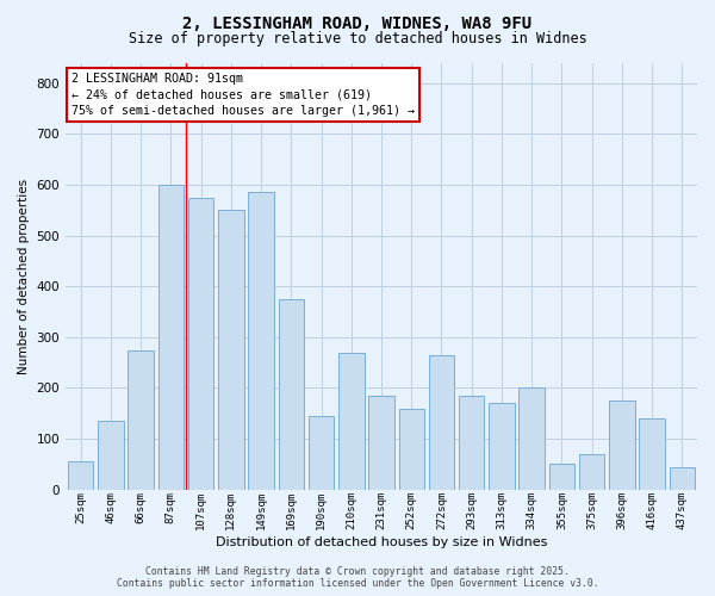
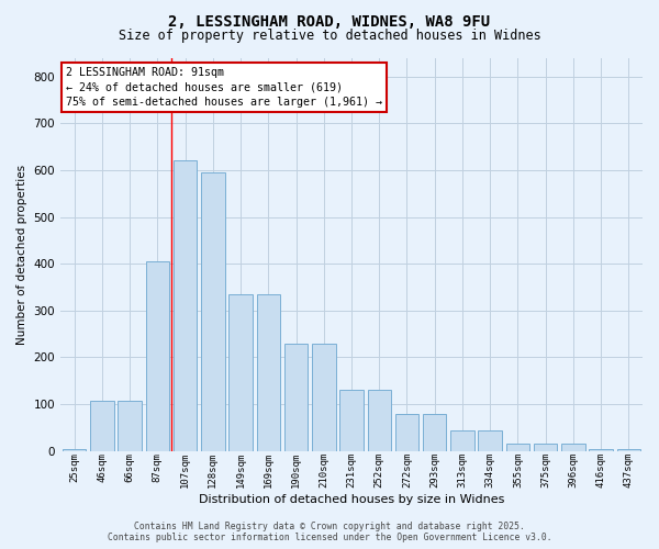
25sqm: 55 -> 5
46sqm: 135 -> 108
66sqm: 275 -> 108
87sqm: 600 -> 405
107sqm: 575 -> 620
128sqm: 550 -> 595
149sqm: 585 -> 335
169sqm: 375 -> 335
190sqm: 145 -> 230
210sqm: 270 -> 230
231sqm: 185 -> 130
252sqm: 160 -> 130
272sqm: 265 -> 80
293sqm: 185 -> 80
313sqm: 170 -> 45
334sqm: 200 -> 45
355sqm: 50 -> 17
375sqm: 70 -> 15
396sqm: 175 -> 15
416sqm: 140 -> 5
437sqm: 45 -> 5
